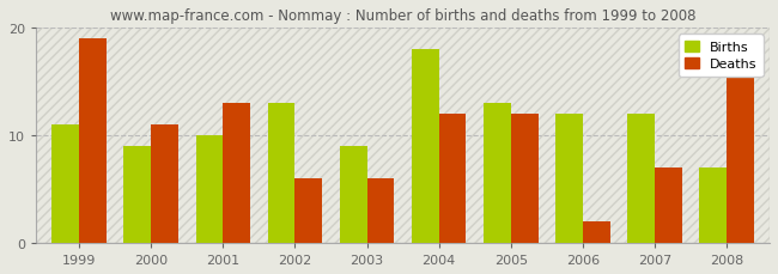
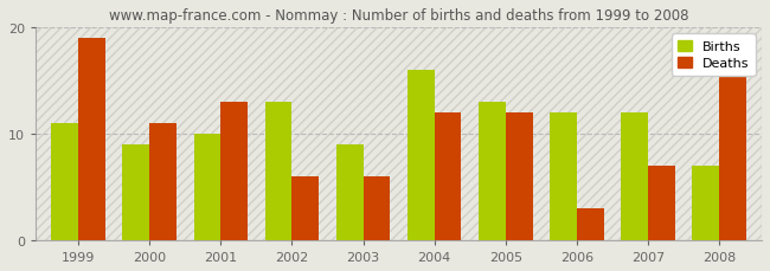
Births/2004: 18 -> 16
Deaths/2006: 2 -> 3
